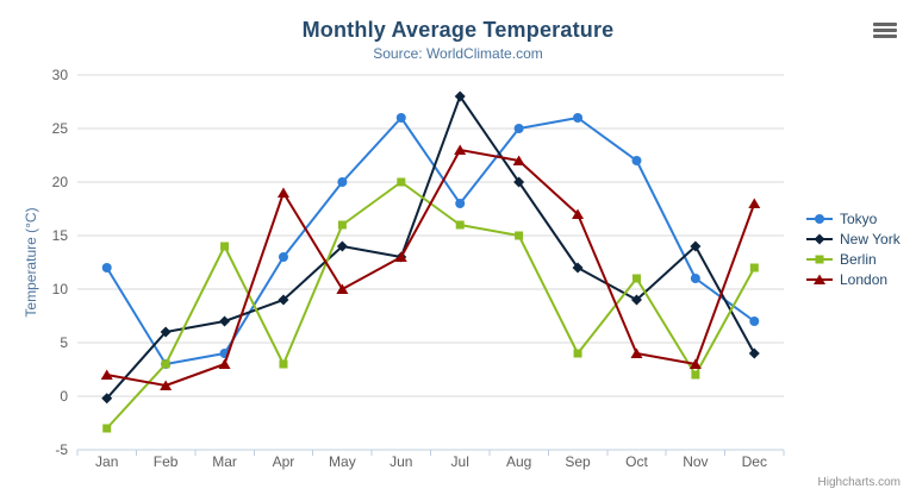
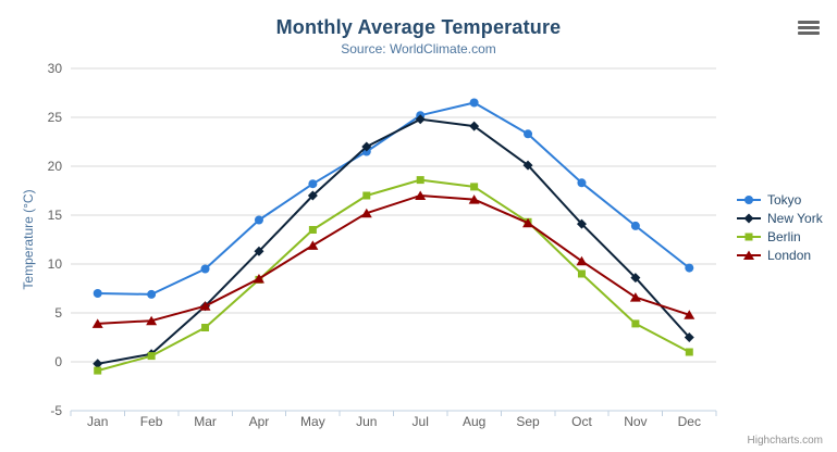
Tokyo/Jan: 12 -> 7
Berlin/Jan: -3 -> -1
London/Jan: 2 -> 4
Tokyo/Feb: 3 -> 7
New York/Feb: 6 -> 1
Berlin/Feb: 3 -> 1
London/Feb: 1 -> 4
Tokyo/Mar: 4 -> 10
New York/Mar: 7 -> 6
Berlin/Mar: 14 -> 4
London/Mar: 3 -> 6
Tokyo/Apr: 13 -> 14
New York/Apr: 9 -> 11
Berlin/Apr: 3 -> 8
London/Apr: 19 -> 8
Tokyo/May: 20 -> 18
New York/May: 14 -> 17
Berlin/May: 16 -> 14
London/May: 10 -> 12
Tokyo/Jun: 26 -> 22
New York/Jun: 13 -> 22
Berlin/Jun: 20 -> 17
London/Jun: 13 -> 15
Tokyo/Jul: 18 -> 25
New York/Jul: 28 -> 25
Berlin/Jul: 16 -> 19
London/Jul: 23 -> 17
Tokyo/Aug: 25 -> 26
New York/Aug: 20 -> 24
Berlin/Aug: 15 -> 18
London/Aug: 22 -> 17
Tokyo/Sep: 26 -> 23
New York/Sep: 12 -> 20
Berlin/Sep: 4 -> 14
London/Sep: 17 -> 14
Tokyo/Oct: 22 -> 18
New York/Oct: 9 -> 14
Berlin/Oct: 11 -> 9
London/Oct: 4 -> 10
Tokyo/Nov: 11 -> 14
New York/Nov: 14 -> 9
Berlin/Nov: 2 -> 4
London/Nov: 3 -> 7
Tokyo/Dec: 7 -> 10
New York/Dec: 4 -> 2
Berlin/Dec: 12 -> 1
London/Dec: 18 -> 5
